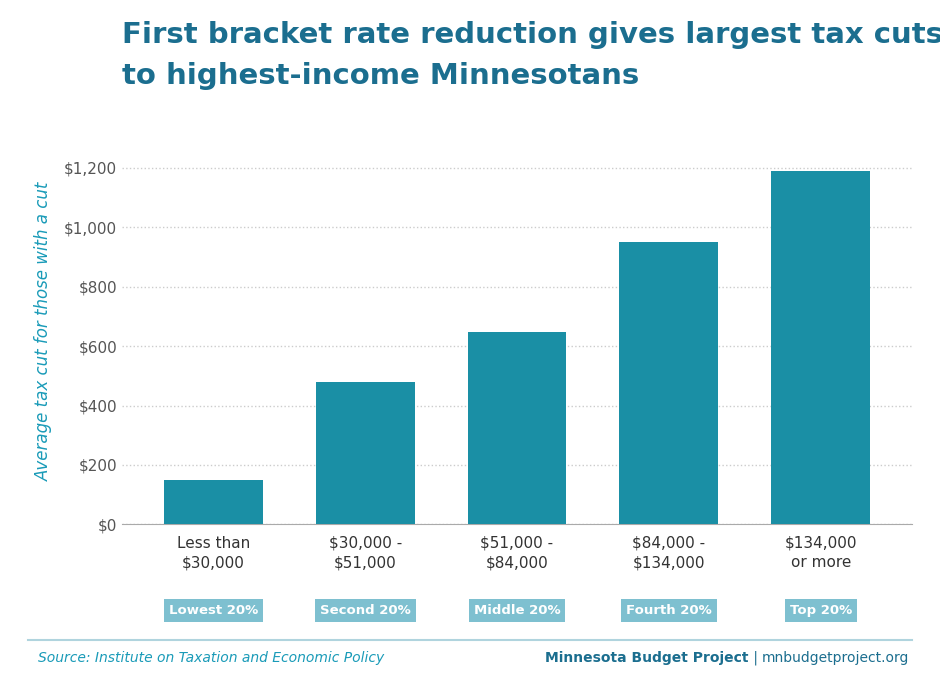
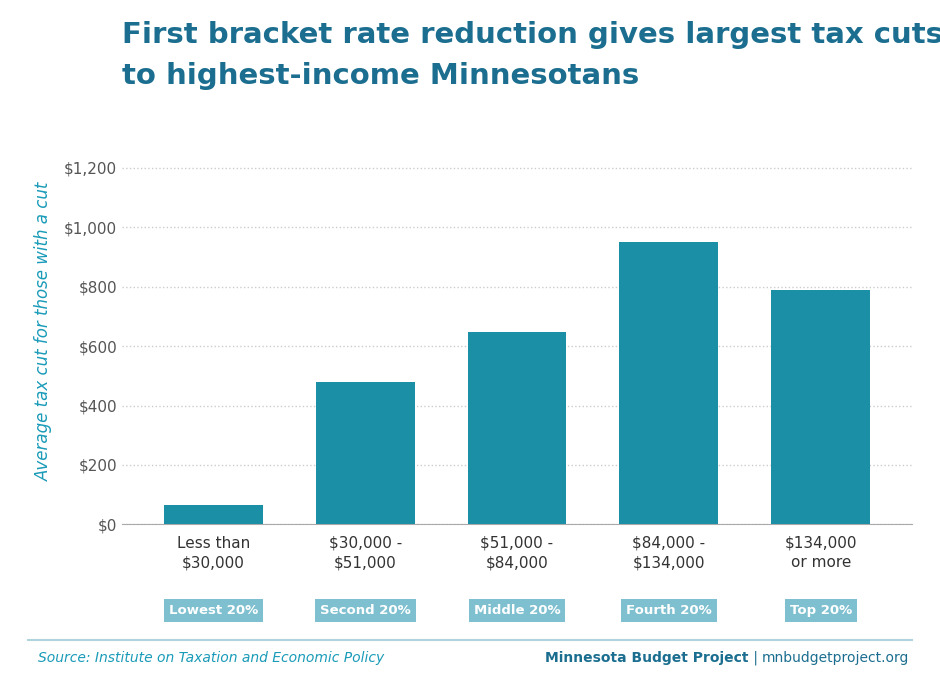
Less than $30,000: $150 -> $65
$134,000 or more: $1,190 -> $790
